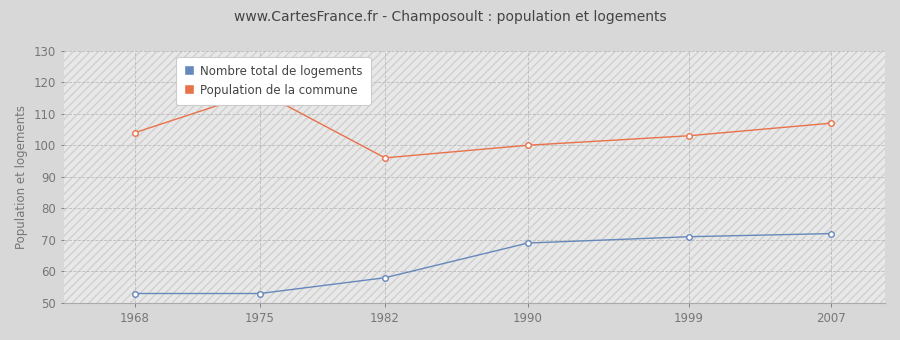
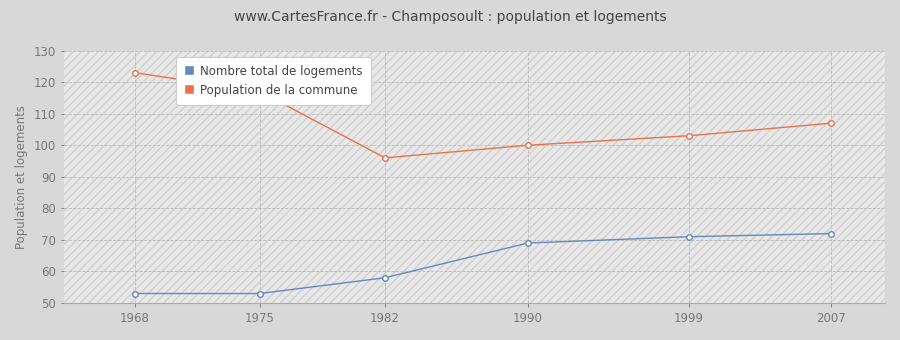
Population de la commune/1968: 104 -> 123
